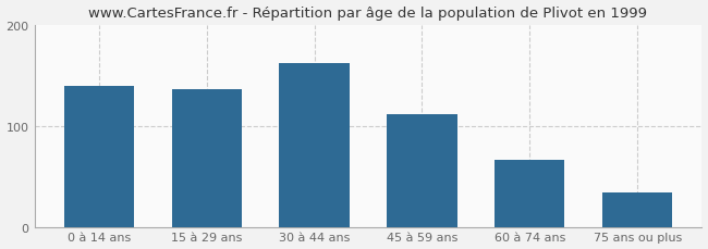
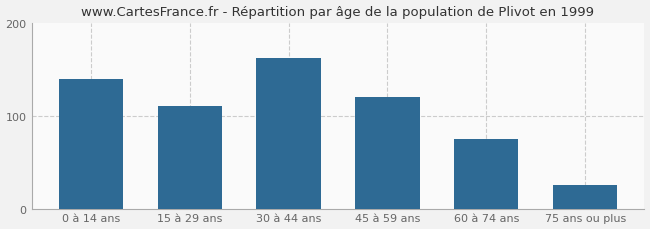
15 à 29 ans: 136 -> 110
45 à 59 ans: 112 -> 120
60 à 74 ans: 66 -> 75
75 ans ou plus: 34 -> 25
